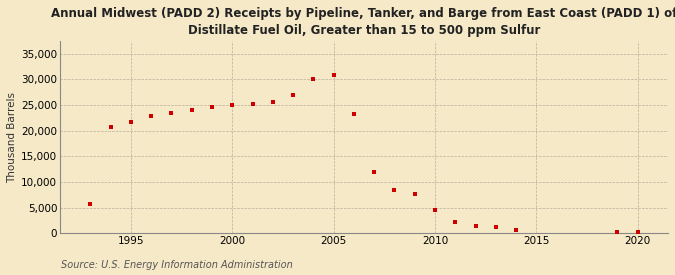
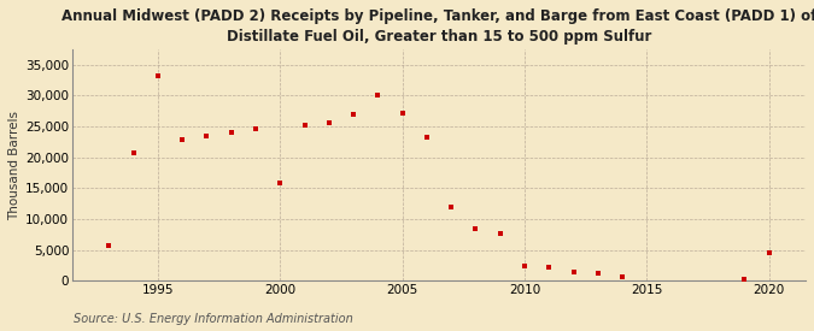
1995: 21,700 -> 33,200
2000: 25,000 -> 15,800
2005: 30,800 -> 27,200
2010: 4,600 -> 2,400
2020: 300 -> 4,600
